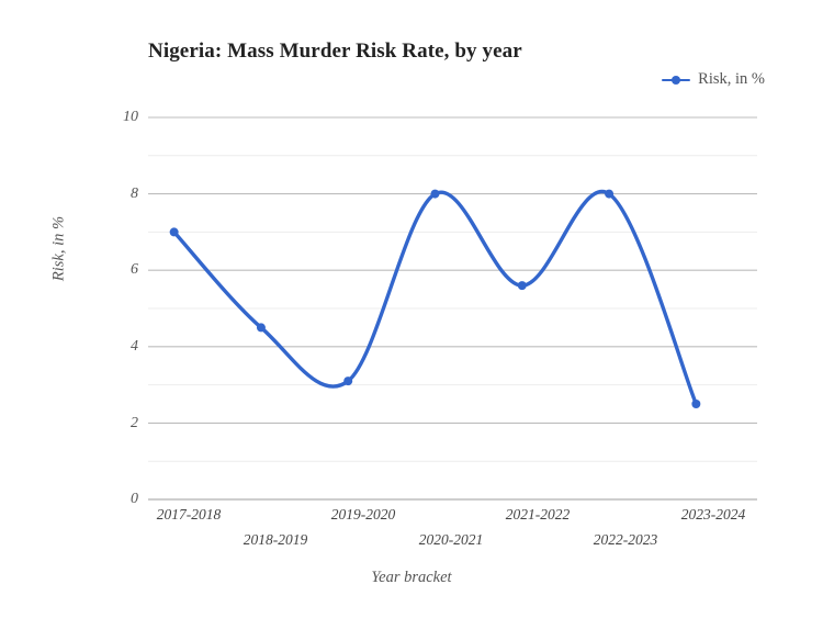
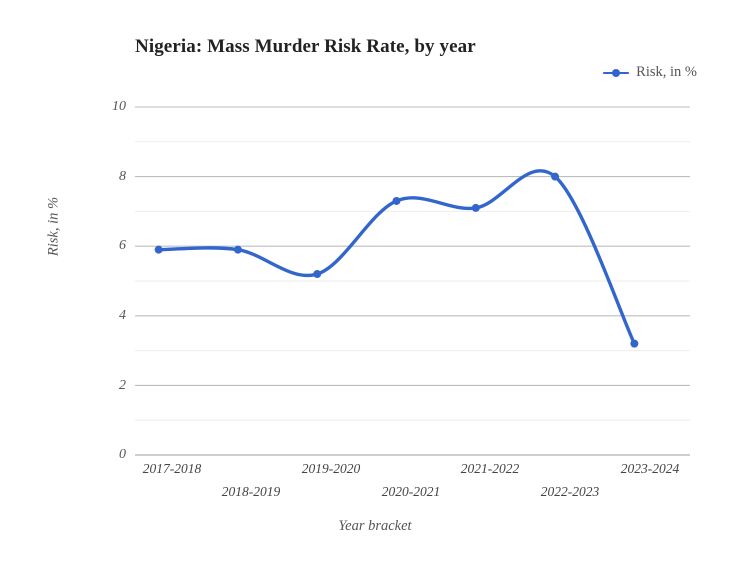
2017-2018: 7.0 -> 5.9
2018-2019: 4.5 -> 5.9
2019-2020: 3.1 -> 5.2
2020-2021: 8.0 -> 7.3
2021-2022: 5.6 -> 7.1
2023-2024: 2.5 -> 3.2
